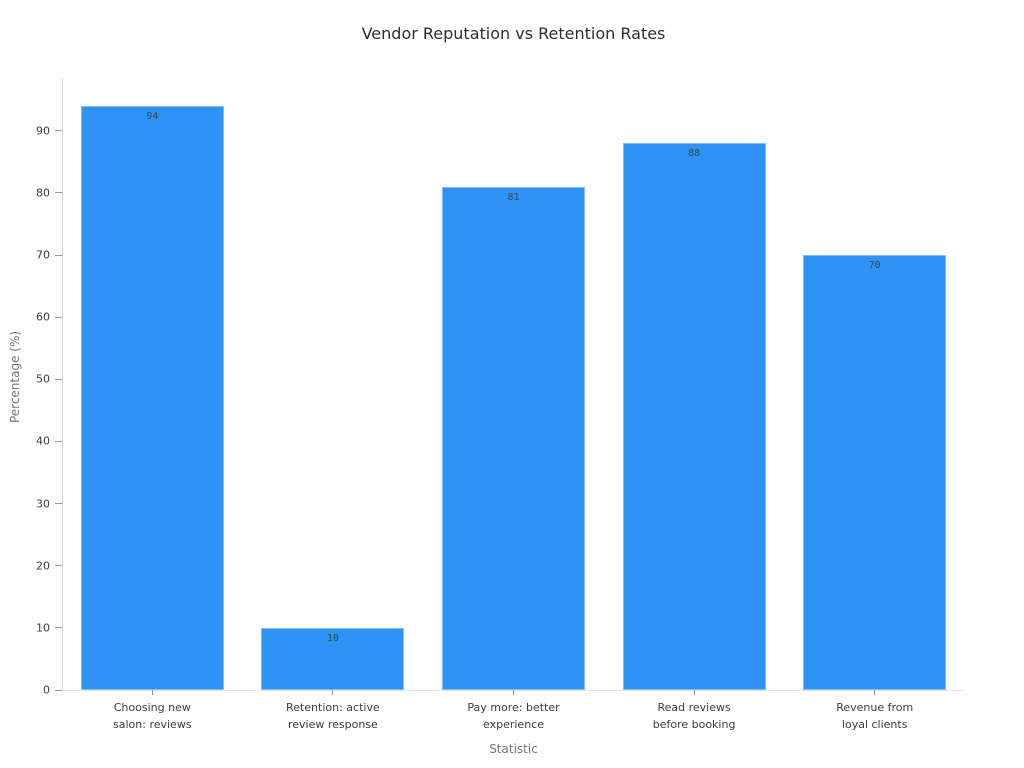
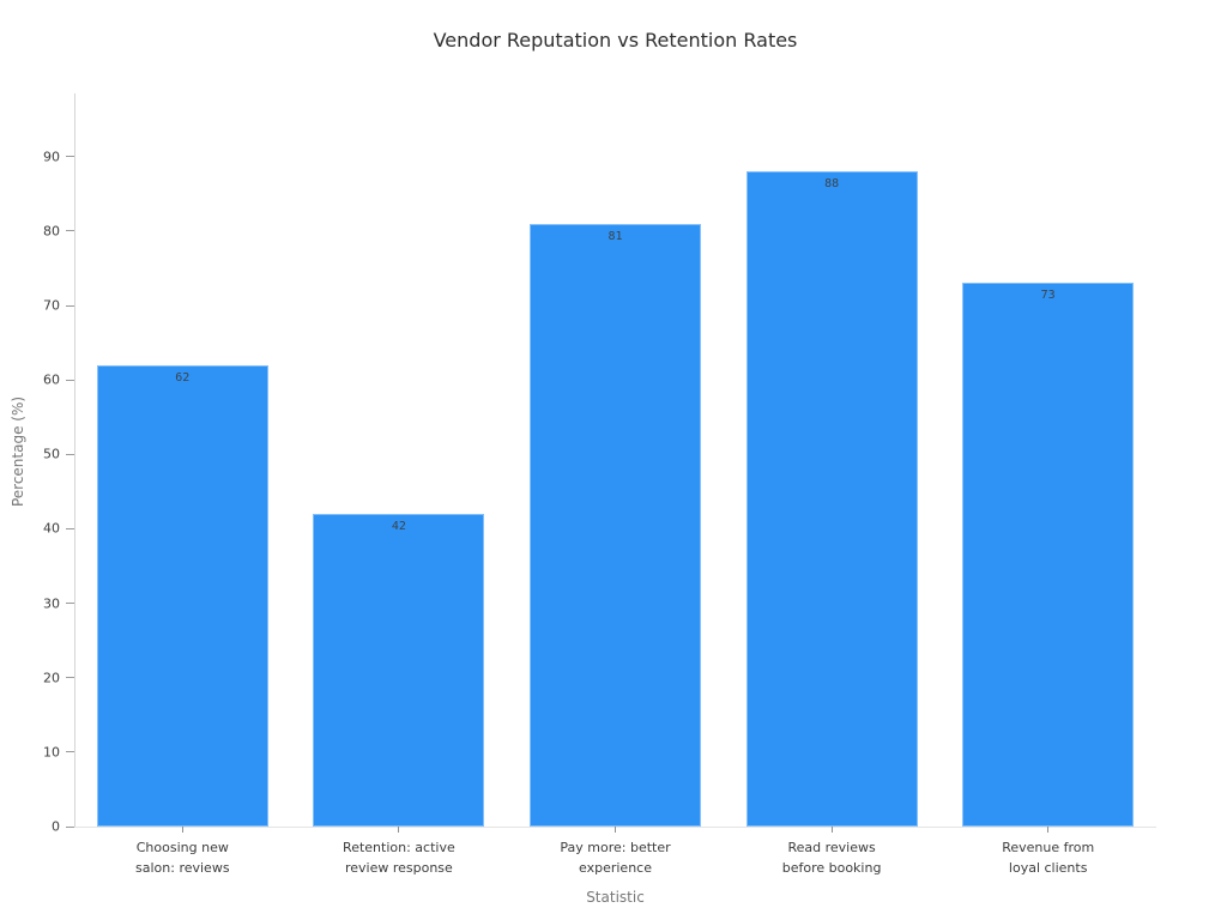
Choosing new salon: reviews: 94 -> 62
Retention: active review response: 10 -> 42
Revenue from loyal clients: 70 -> 73
